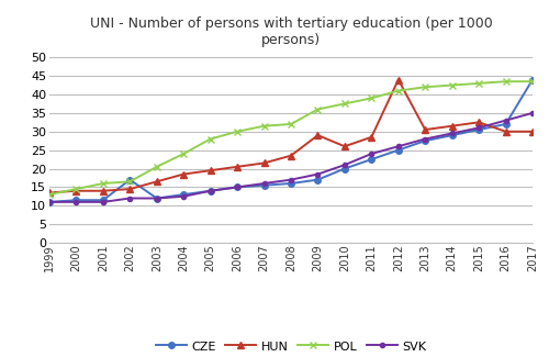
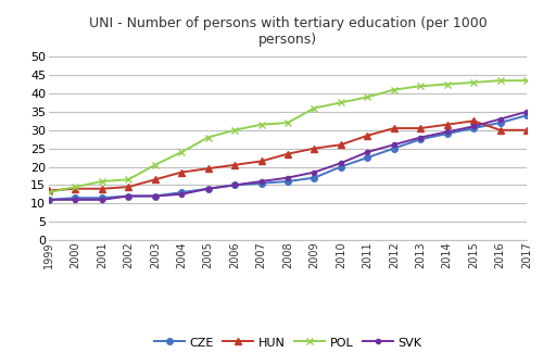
CZE/2002: 17.0 -> 12.0
HUN/2009: 29.0 -> 25.0
HUN/2012: 44.0 -> 30.5
CZE/2017: 44.0 -> 34.0
